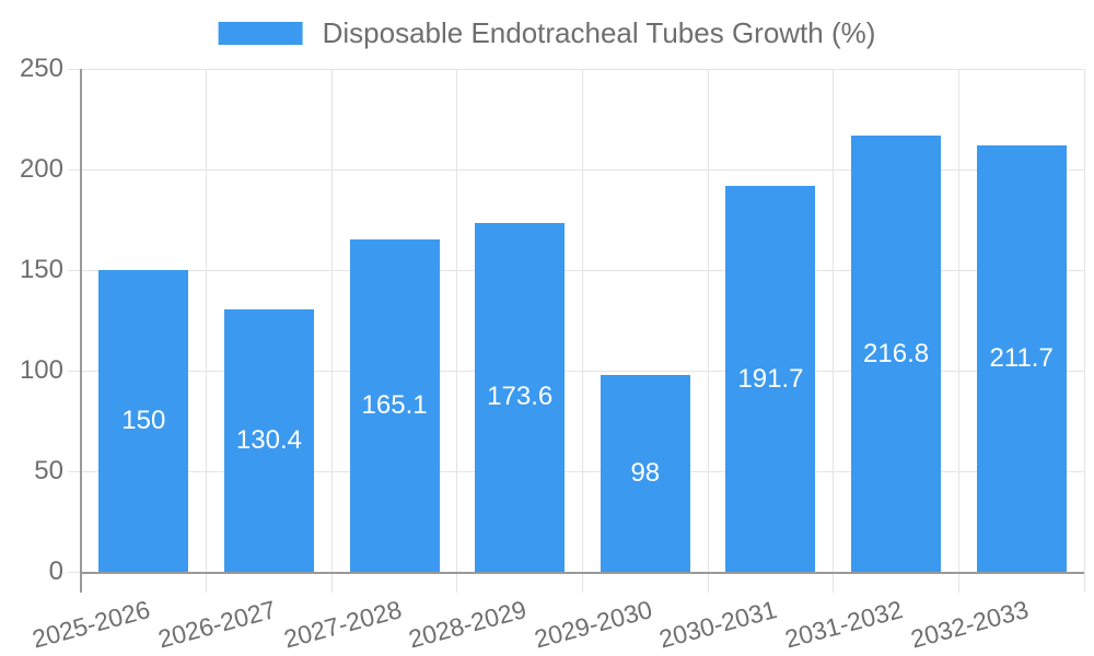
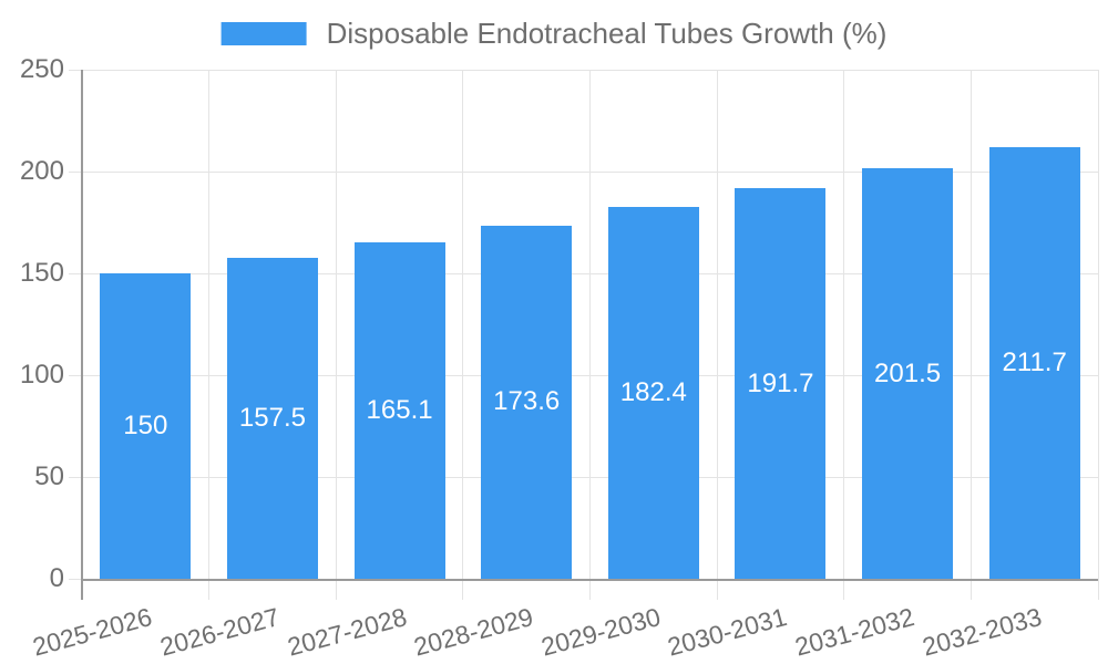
2026-2027: 130.4 -> 157.5
2029-2030: 98 -> 182.4
2031-2032: 216.8 -> 201.5
